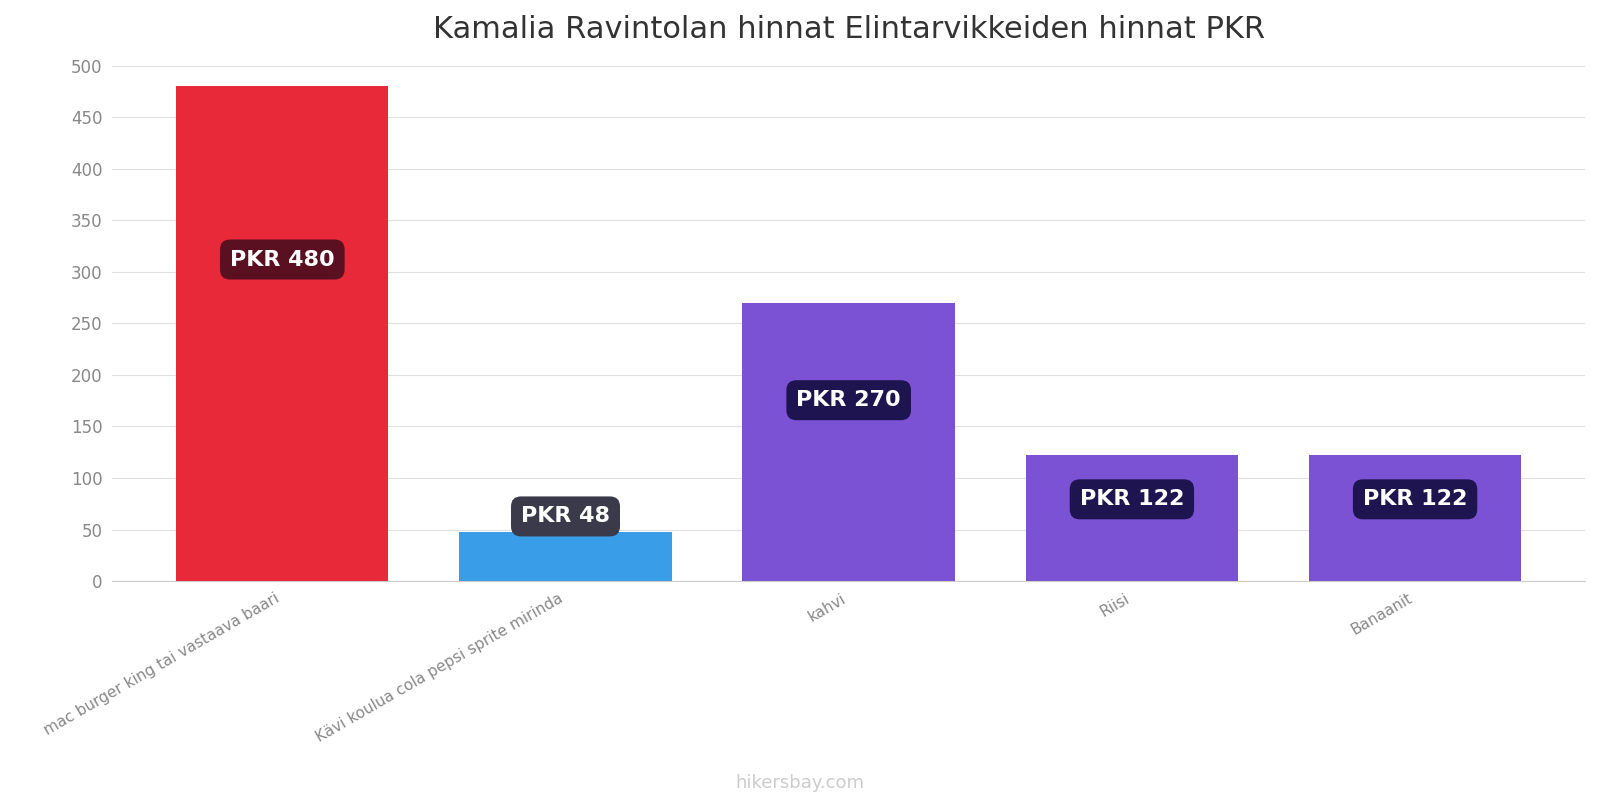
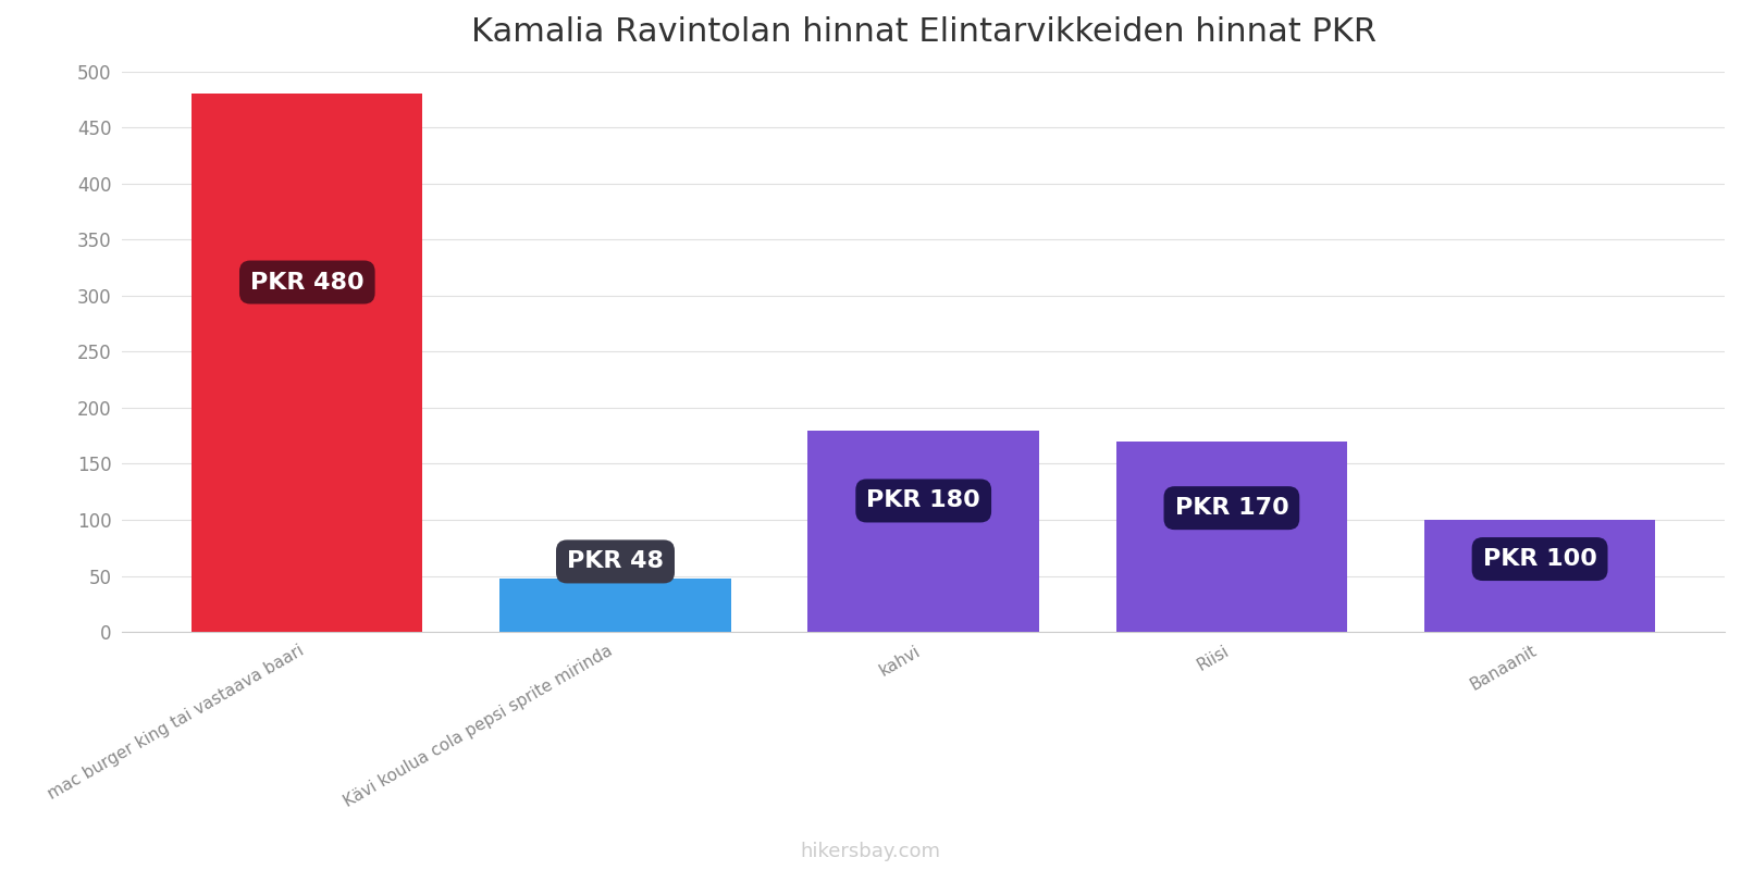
kahvi: 270 -> 180
Riisi: 122 -> 170
Banaanit: 122 -> 100
